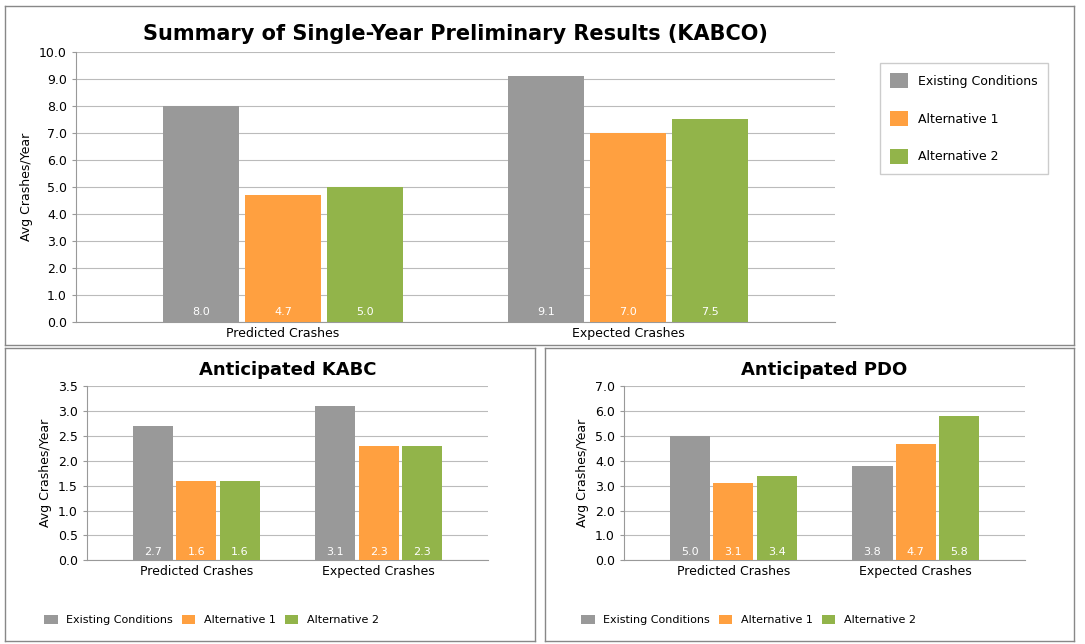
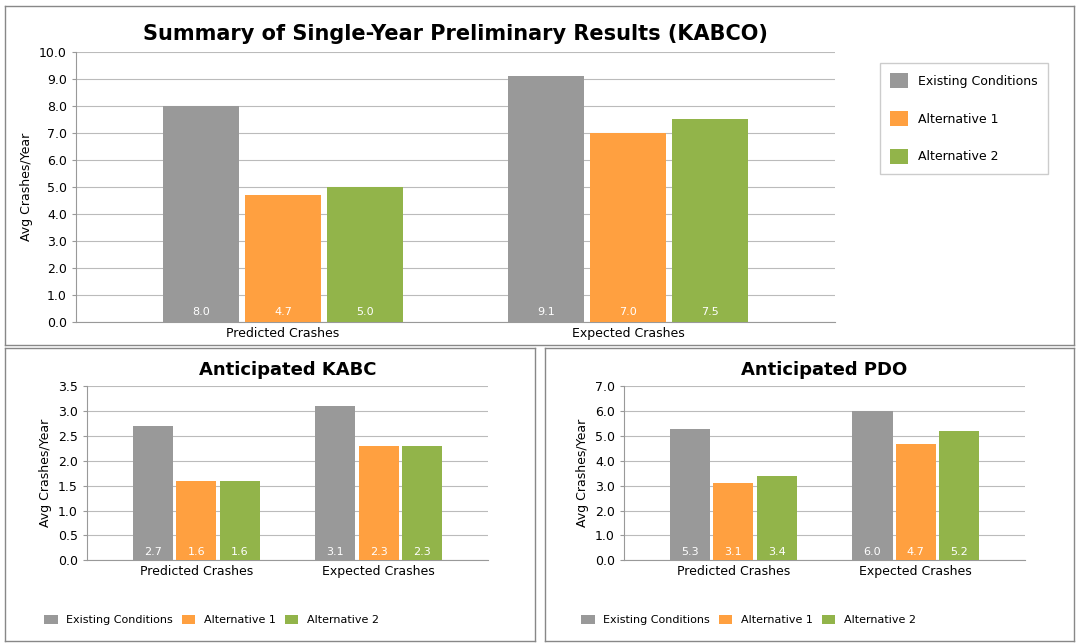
Anticipated PDO/Existing Conditions/Predicted Crashes: 5.0 -> 5.3
Anticipated PDO/Existing Conditions/Expected Crashes: 3.8 -> 6.0
Anticipated PDO/Alternative 2/Expected Crashes: 5.8 -> 5.2
